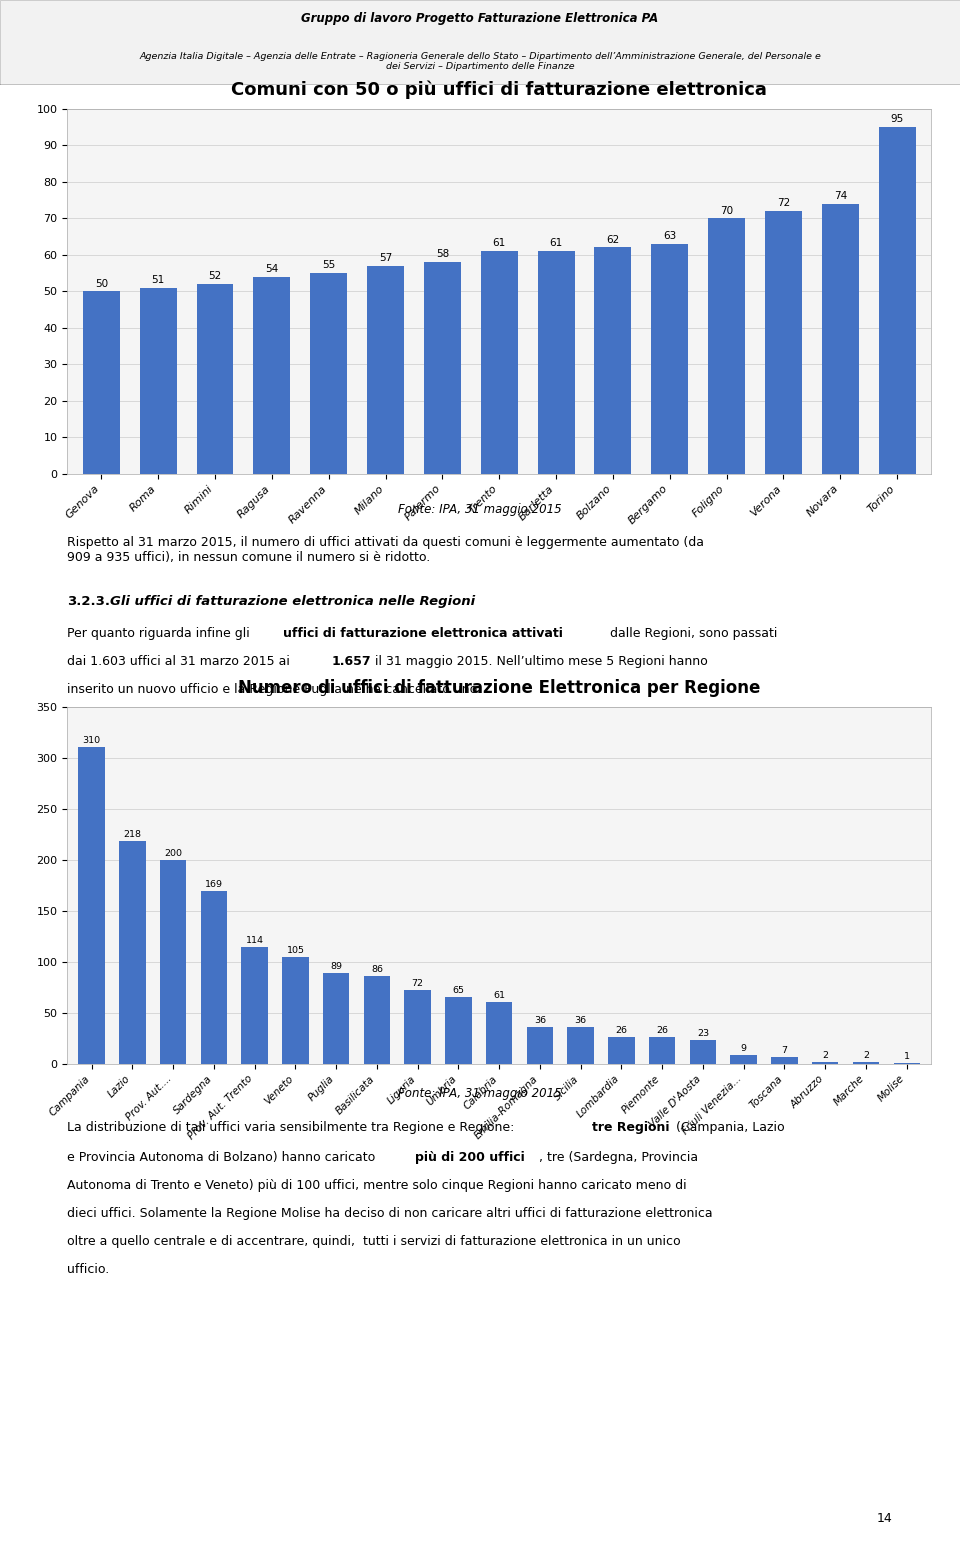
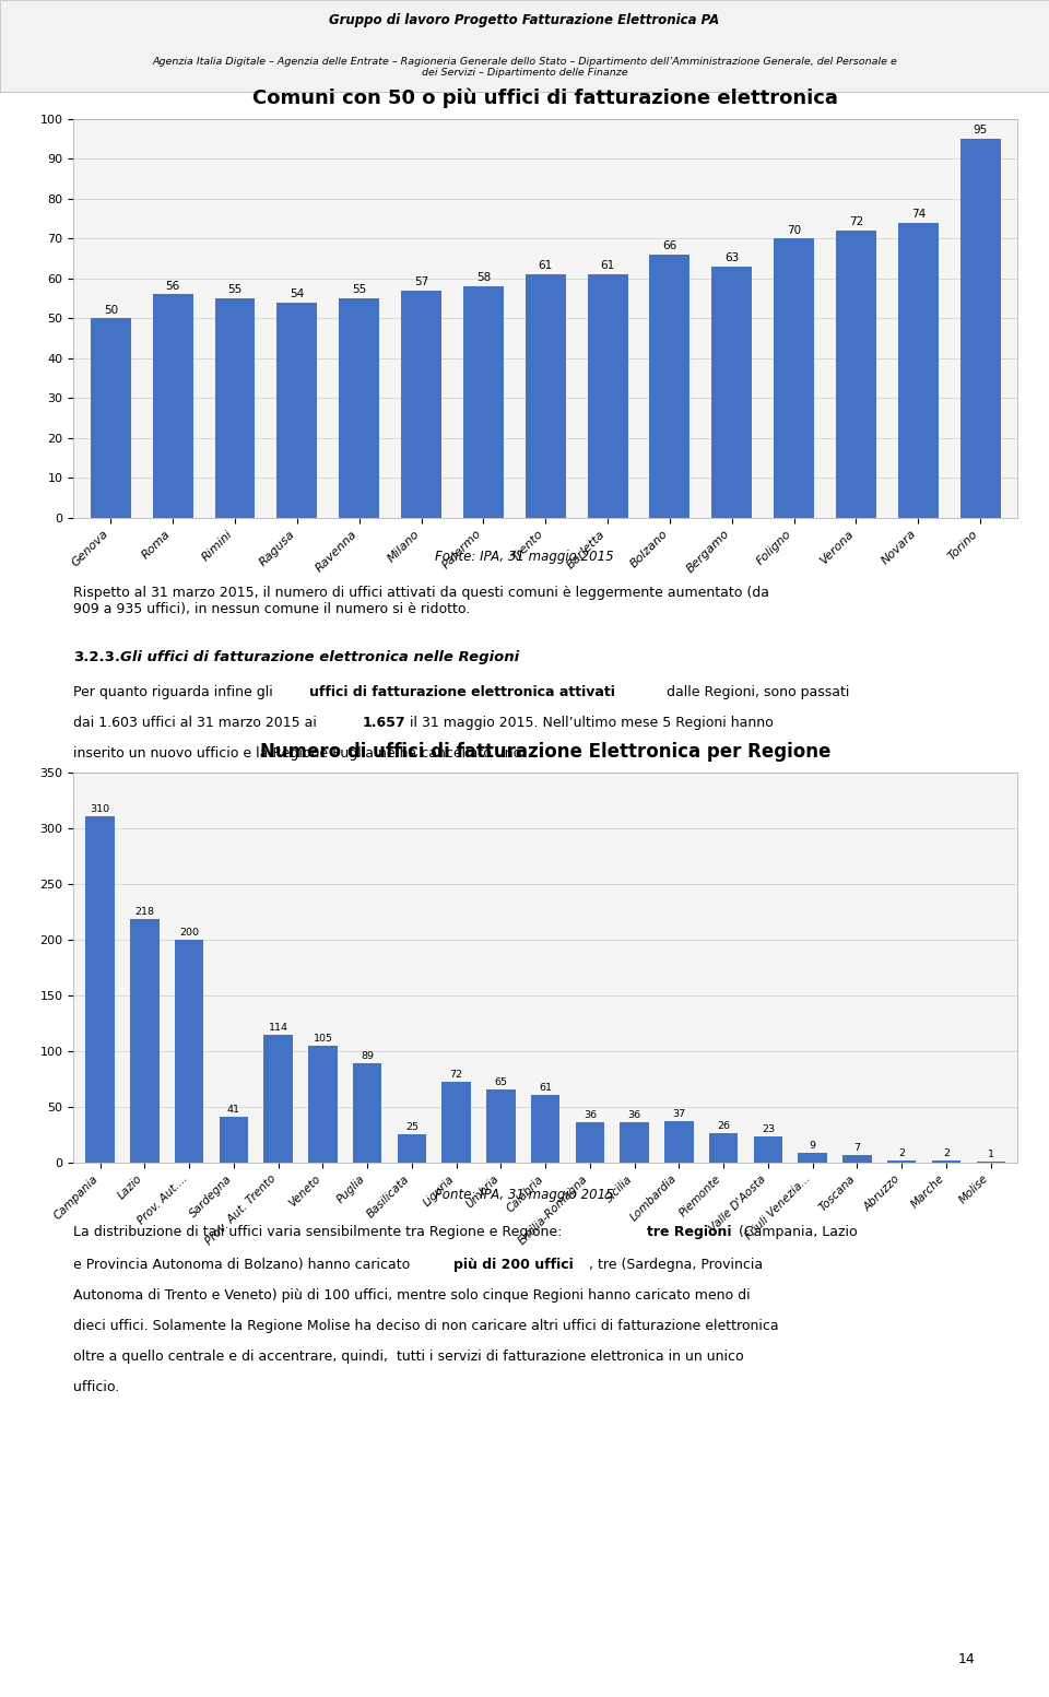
Comuni con 50 o più uffici di fatturazione elettronica/Roma: 51 -> 56
Comuni con 50 o più uffici di fatturazione elettronica/Rimini: 52 -> 55
Comuni con 50 o più uffici di fatturazione elettronica/Bolzano: 62 -> 66
Sardegna: 169 -> 41
Basilicata: 86 -> 25
Lombardia: 26 -> 37
